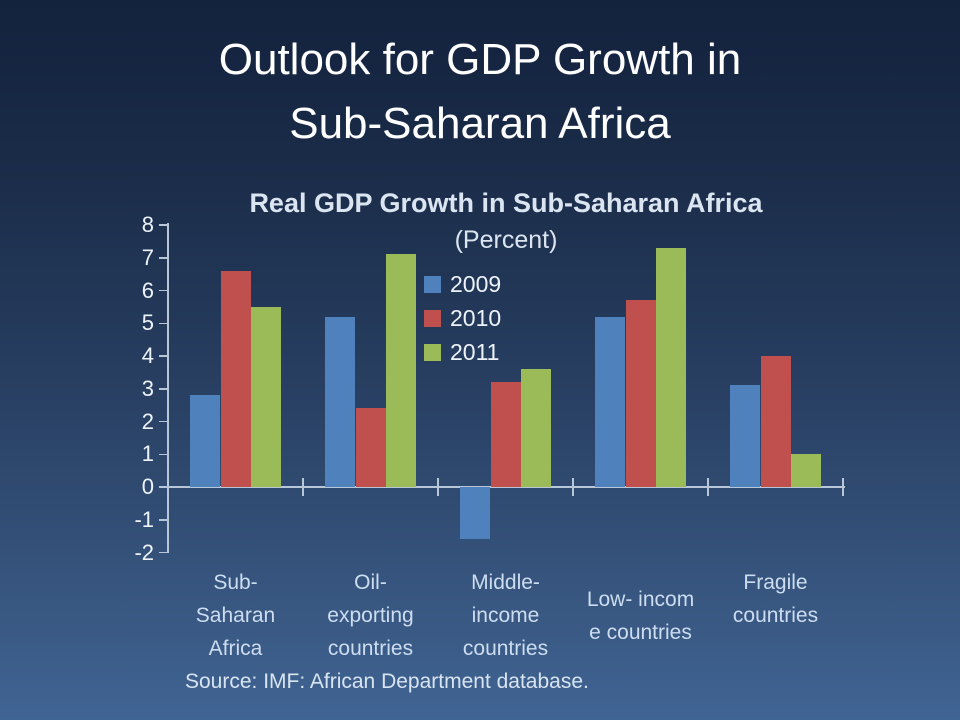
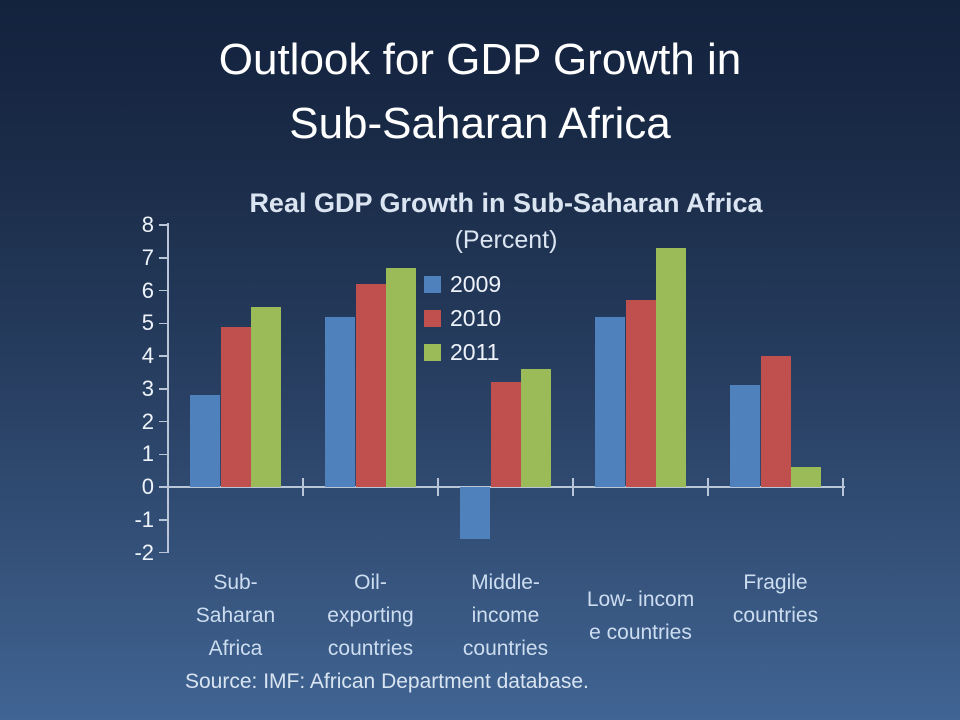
2010/Sub-Saharan Africa: 6.6 -> 4.9
2010/Oil-exporting countries: 2.4 -> 6.2
2011/Oil-exporting countries: 7.1 -> 6.7
2011/Fragile countries: 1.0 -> 0.6
